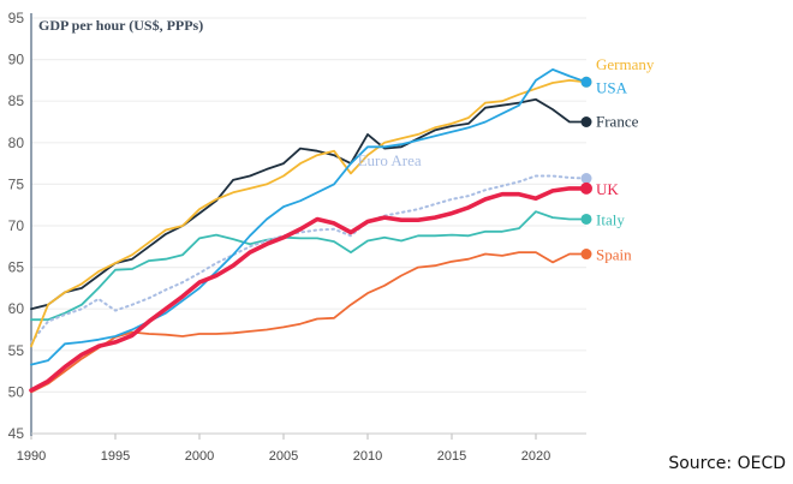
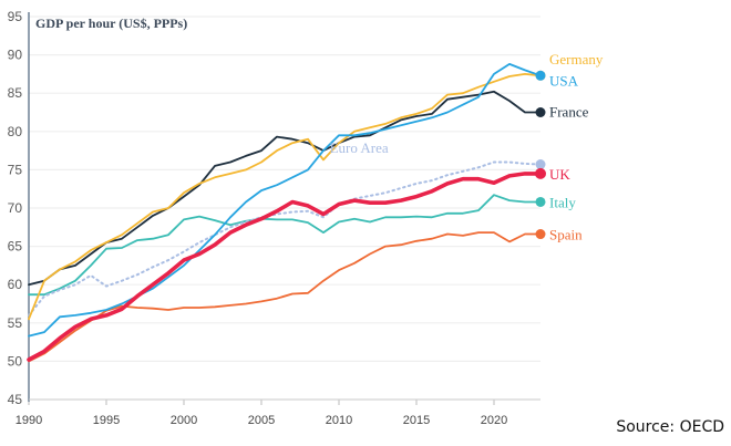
France/2010: 81 -> 78
